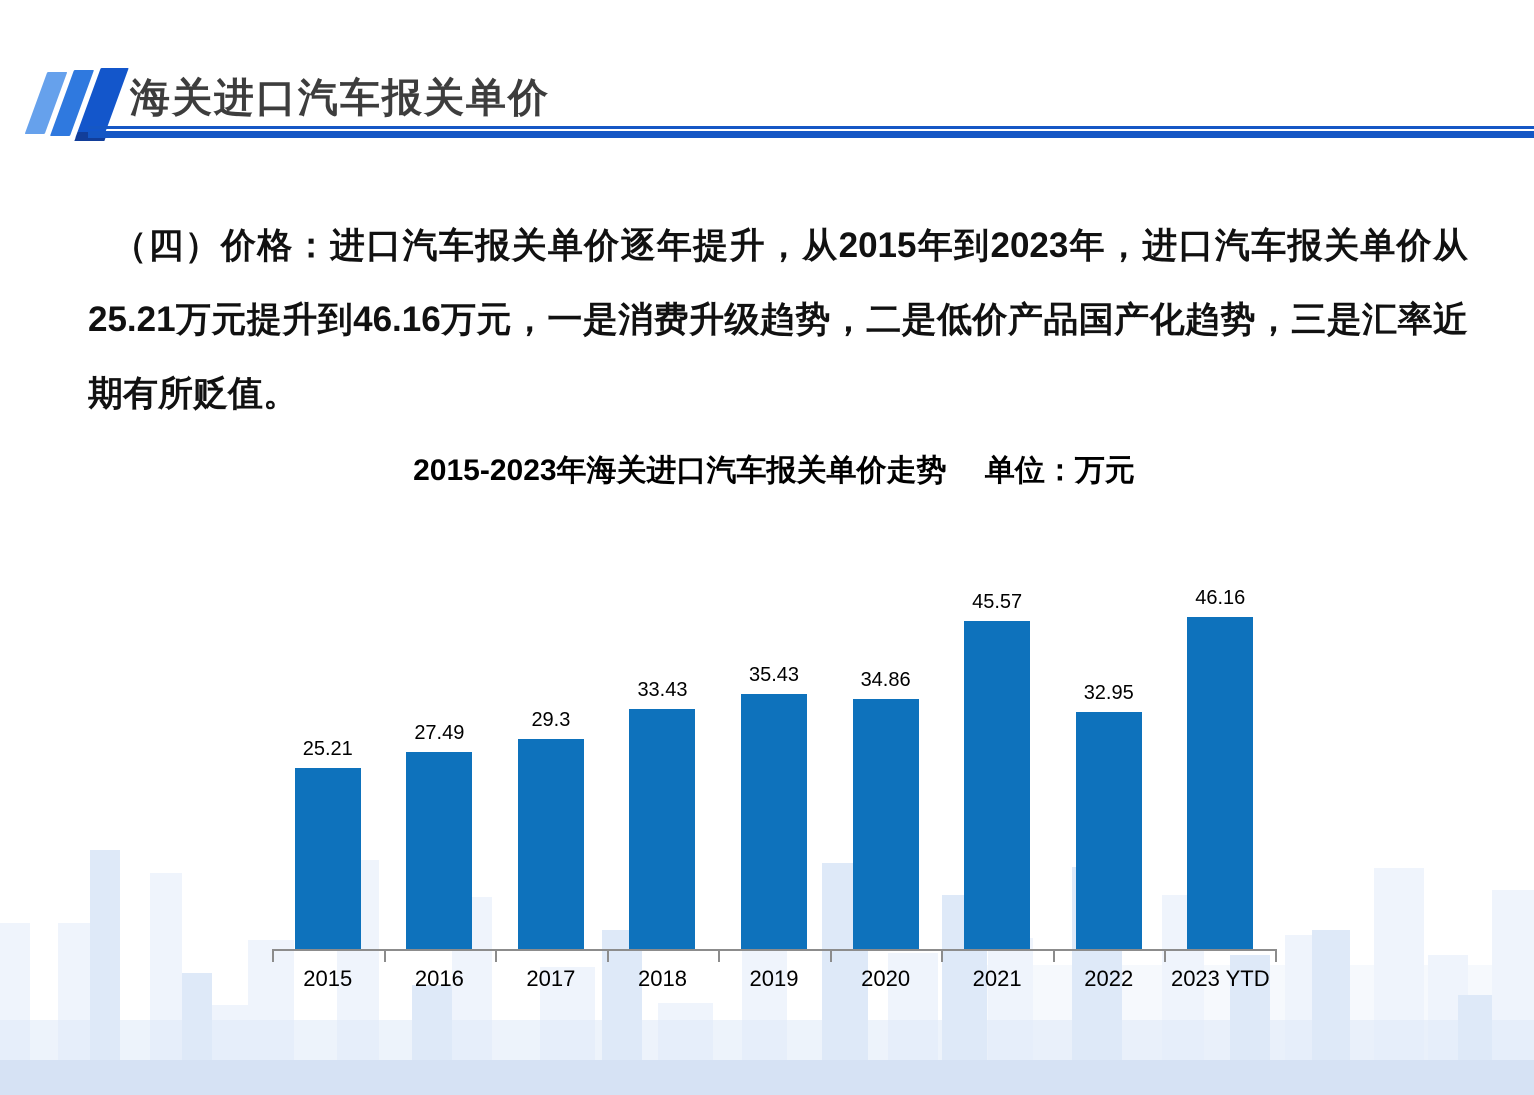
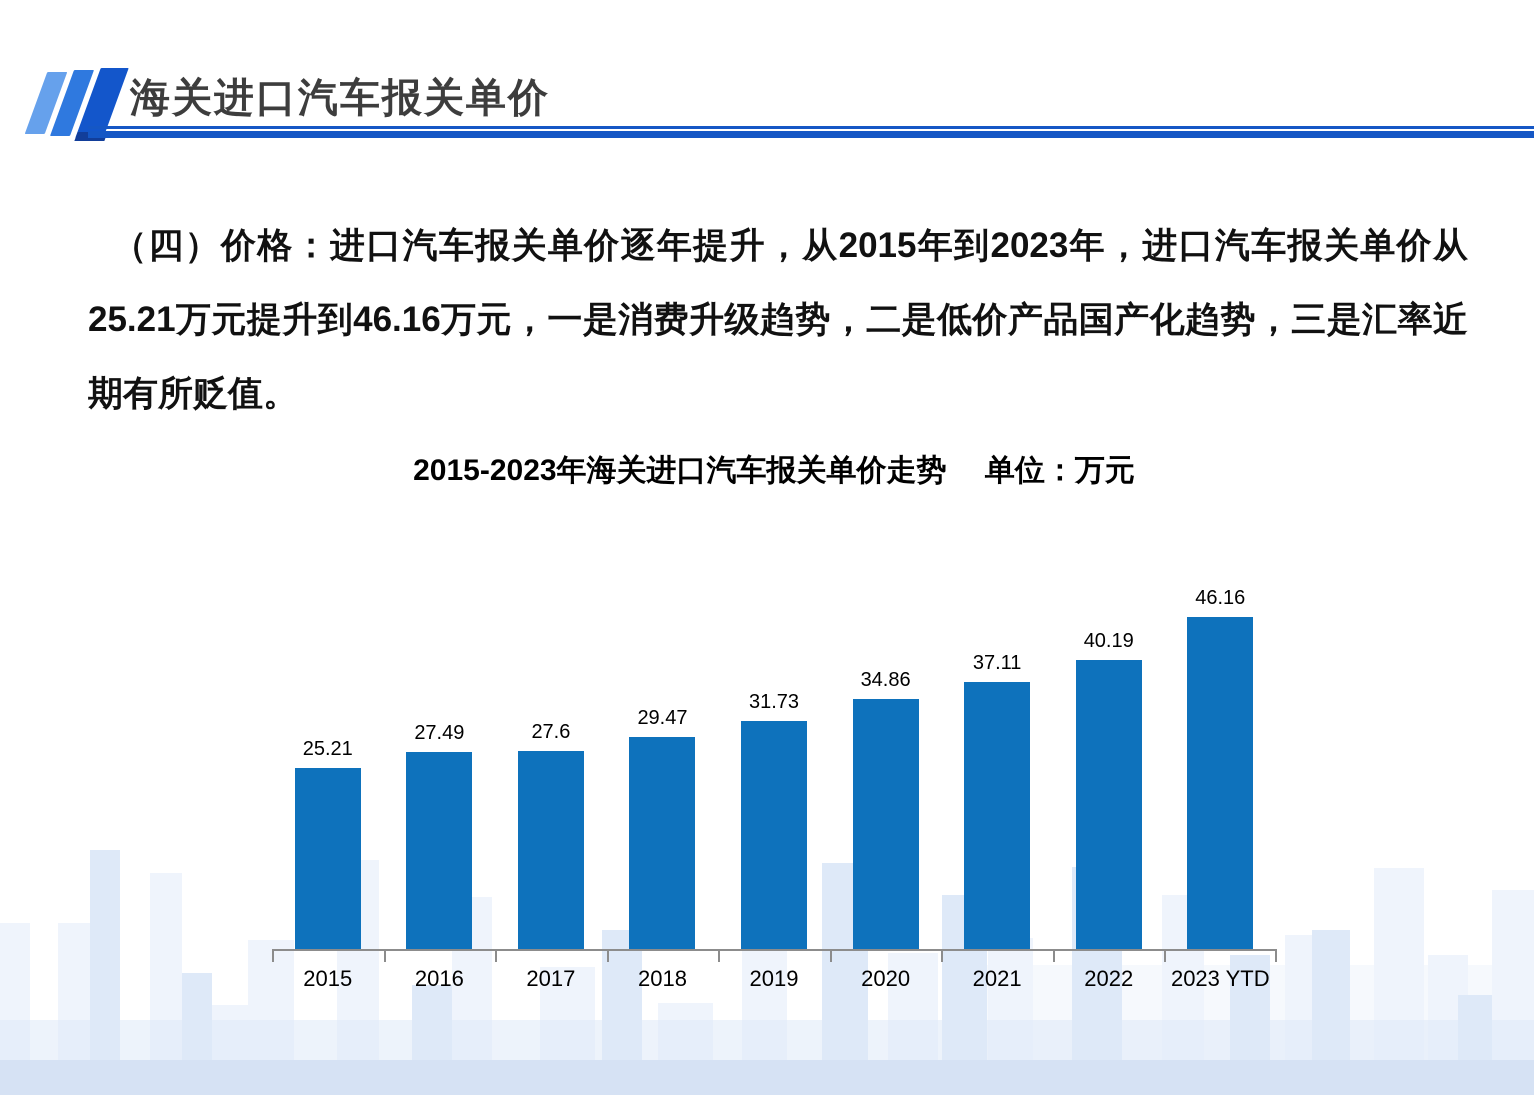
2017: 29.3 -> 27.6
2018: 33.43 -> 29.47
2019: 35.43 -> 31.73
2021: 45.57 -> 37.11
2022: 32.95 -> 40.19
